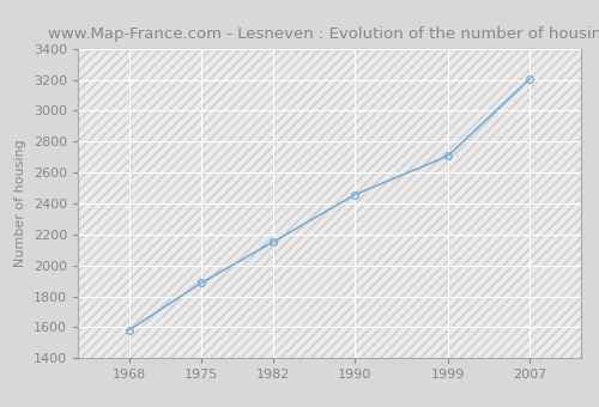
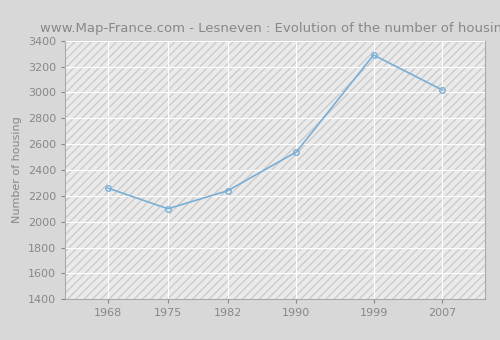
1968: 1580 -> 2260
1975: 1890 -> 2100
1982: 2150 -> 2240
1990: 2460 -> 2540
1999: 2710 -> 3290
2007: 3200 -> 3020
